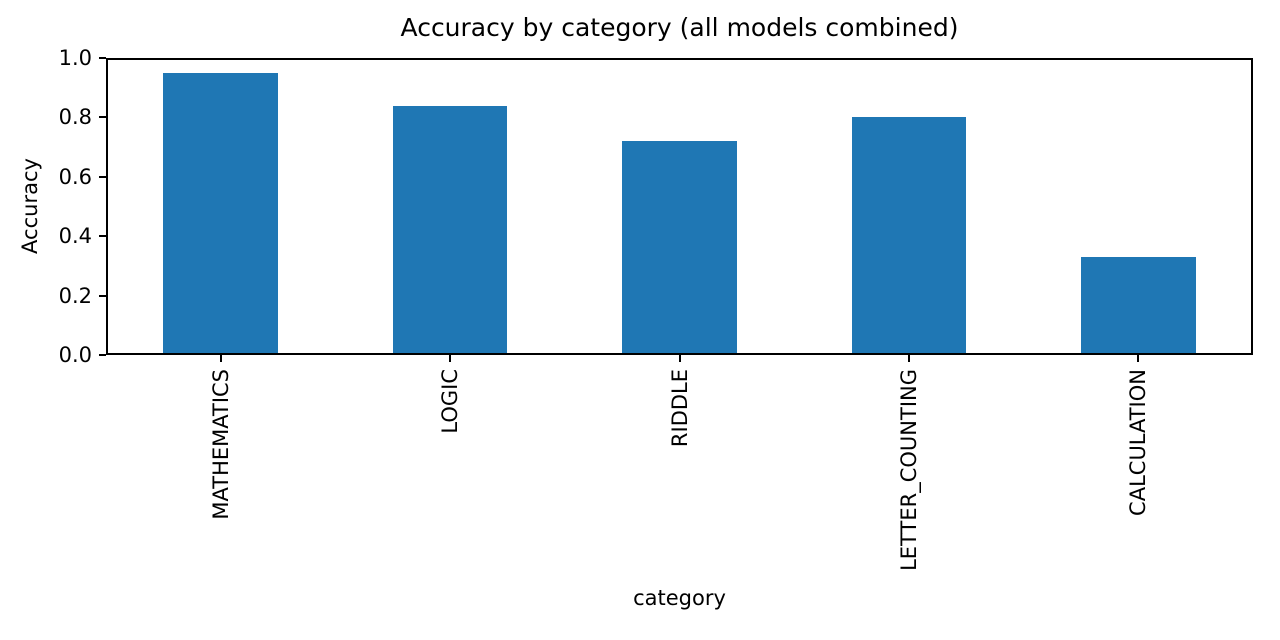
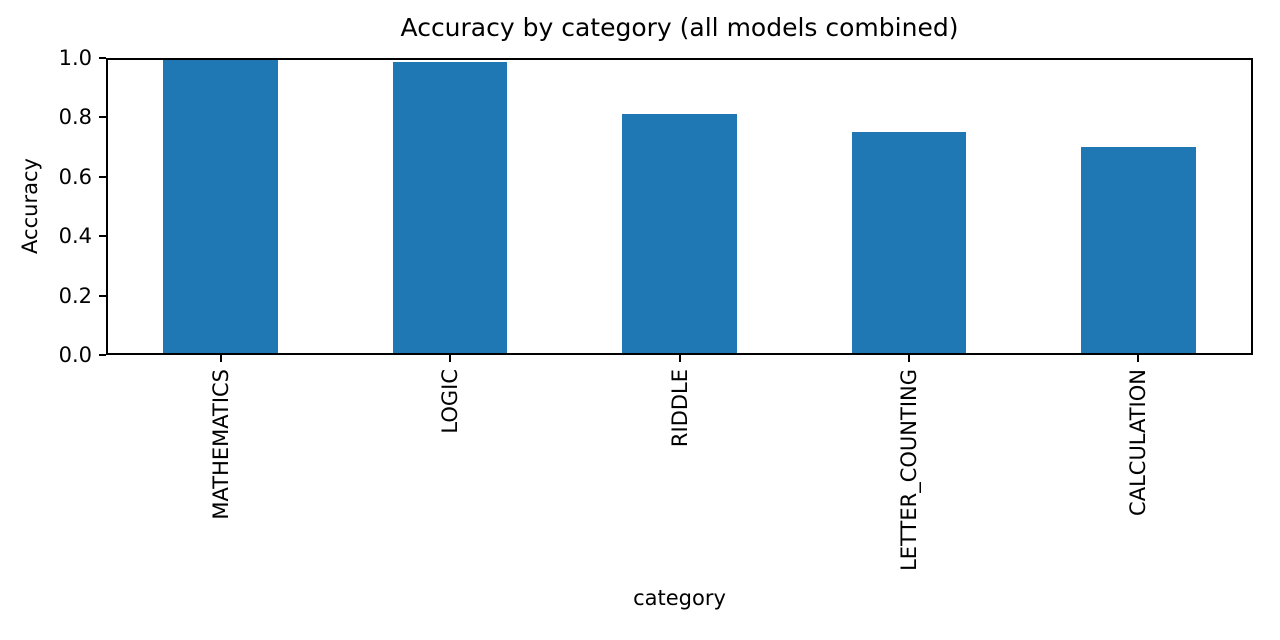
MATHEMATICS: 0.95 -> 1.00
LOGIC: 0.84 -> 0.98
RIDDLE: 0.72 -> 0.81
LETTER_COUNTING: 0.80 -> 0.75
CALCULATION: 0.33 -> 0.70
